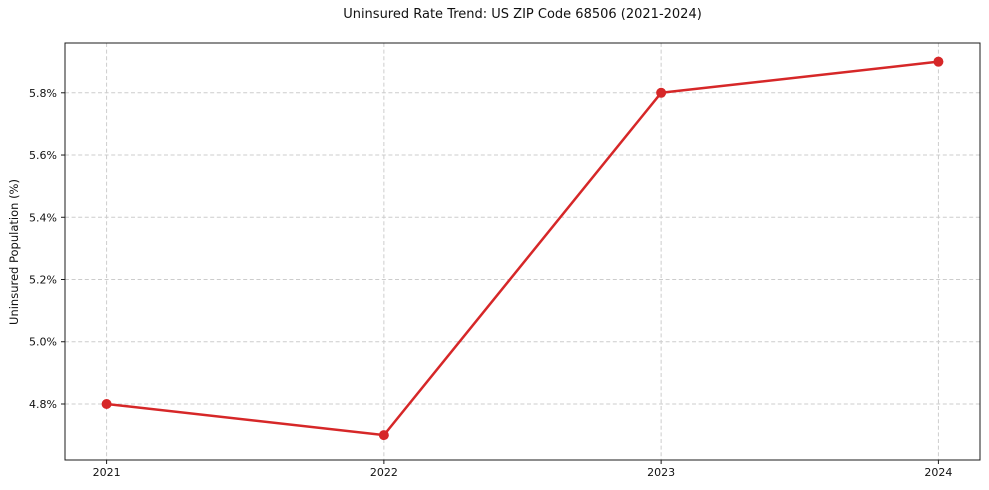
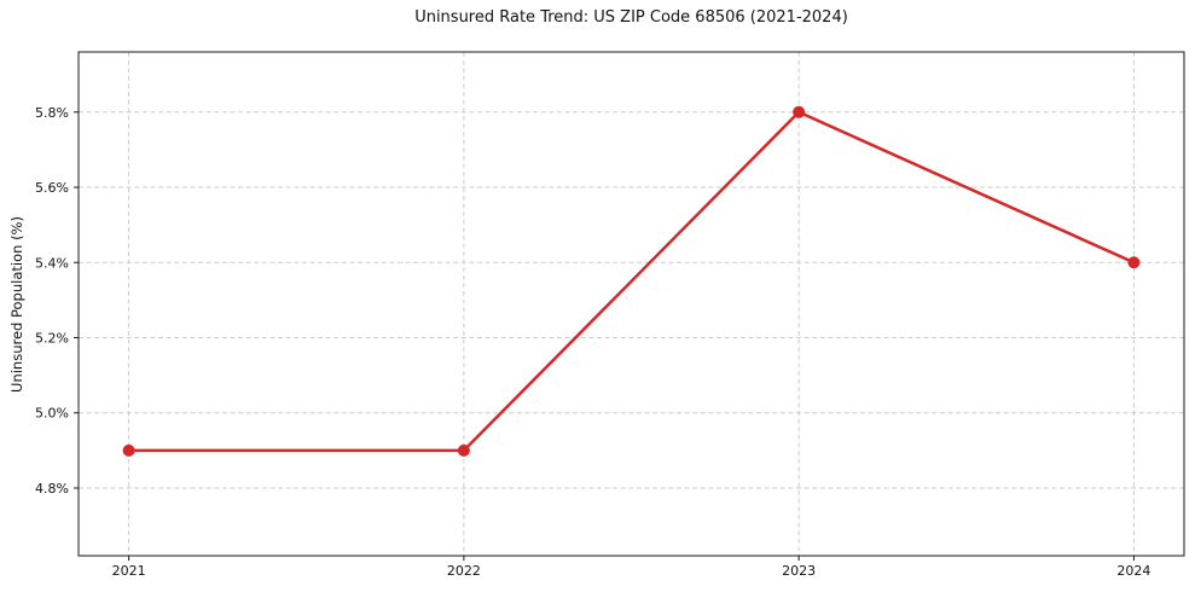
2021: 4.8% -> 4.9%
2022: 4.7% -> 4.9%
2024: 5.9% -> 5.4%
